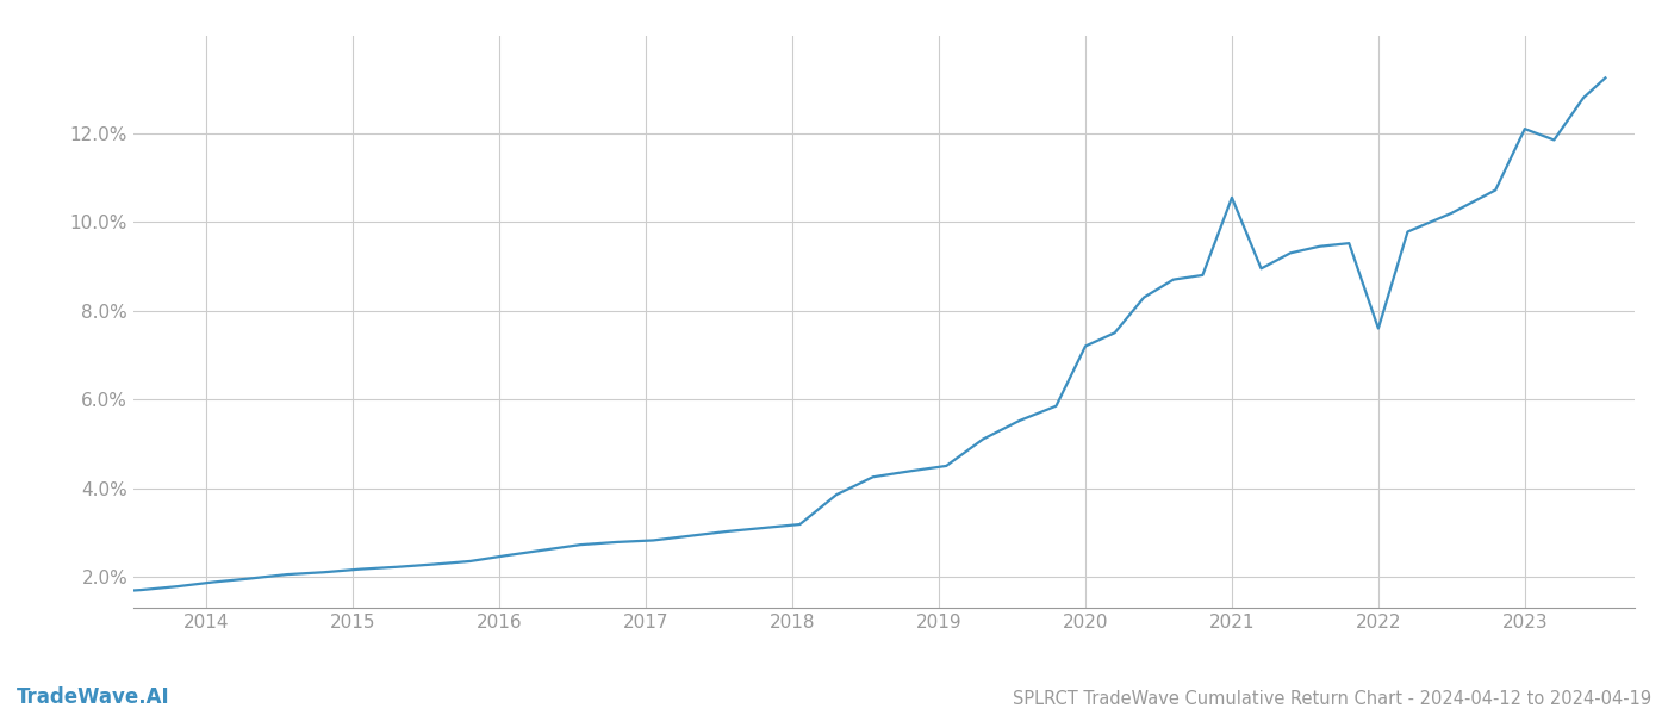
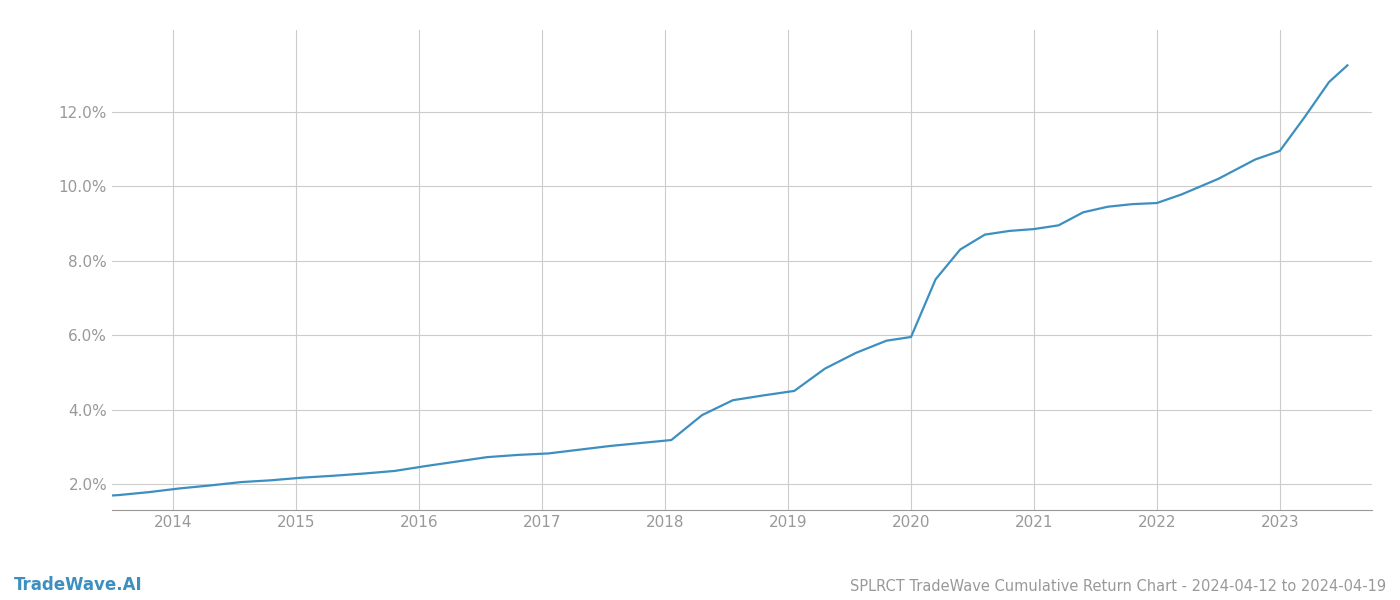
2020: 7.20% -> 5.95%
2021: 10.55% -> 8.85%
2022: 7.60% -> 9.55%
2023: 12.10% -> 10.95%
